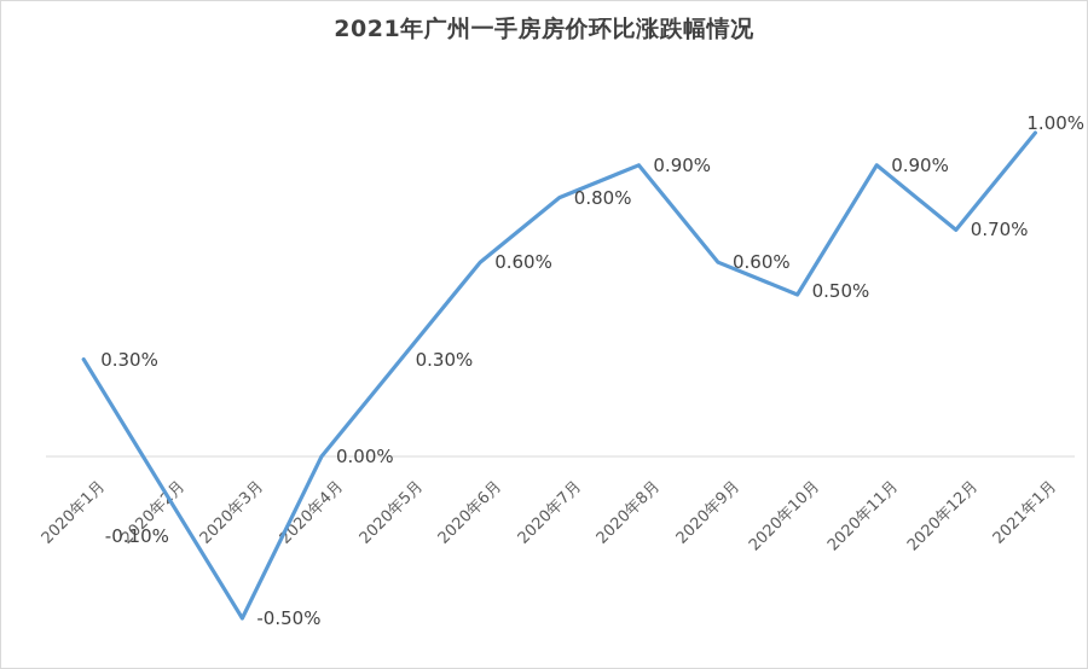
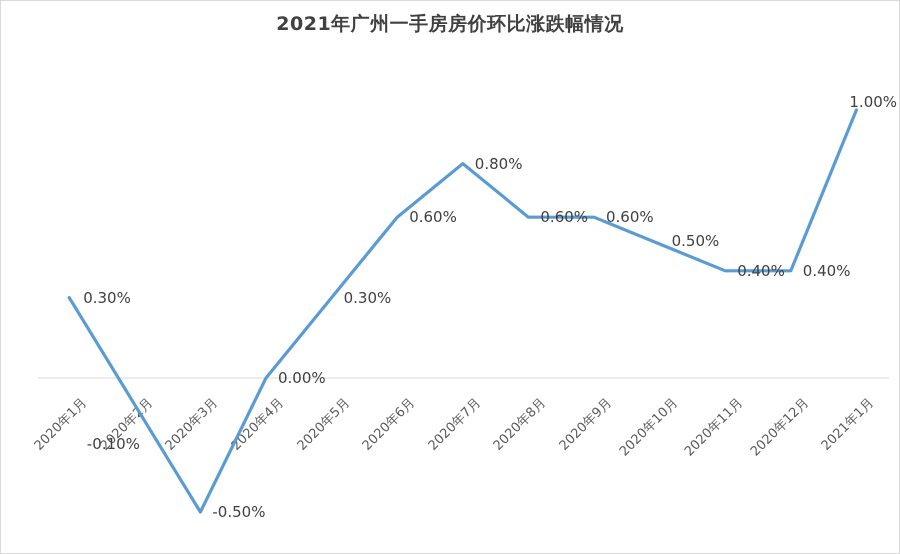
2020年8月: 0.90% -> 0.60%
2020年11月: 0.90% -> 0.40%
2020年12月: 0.70% -> 0.40%
